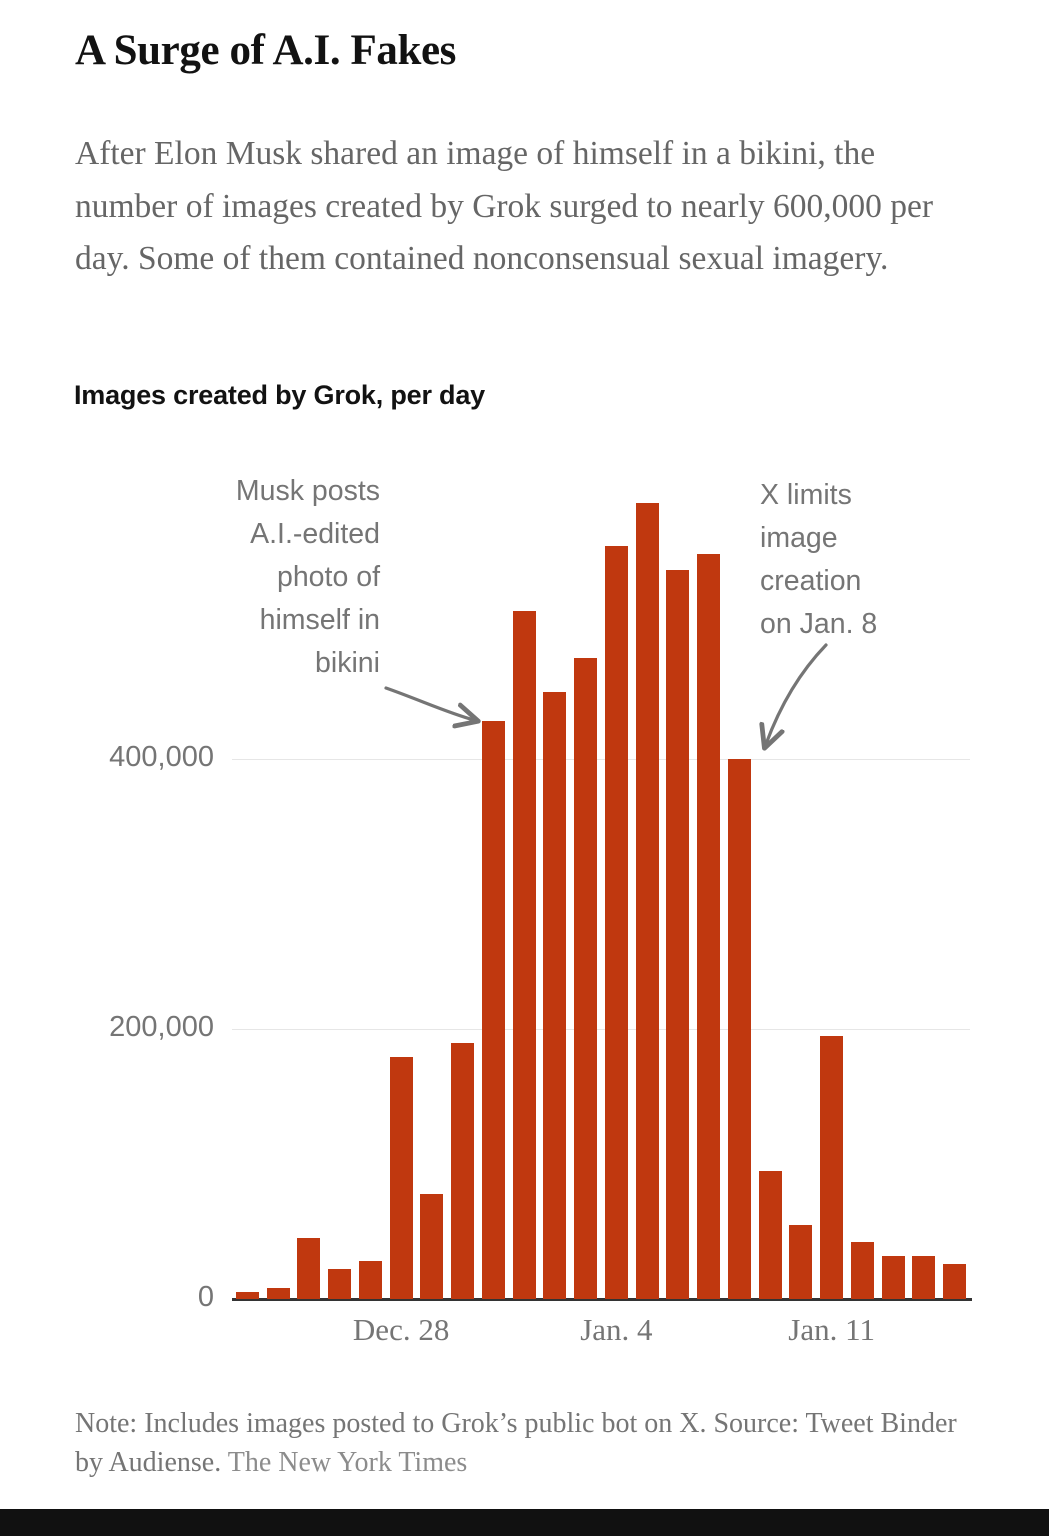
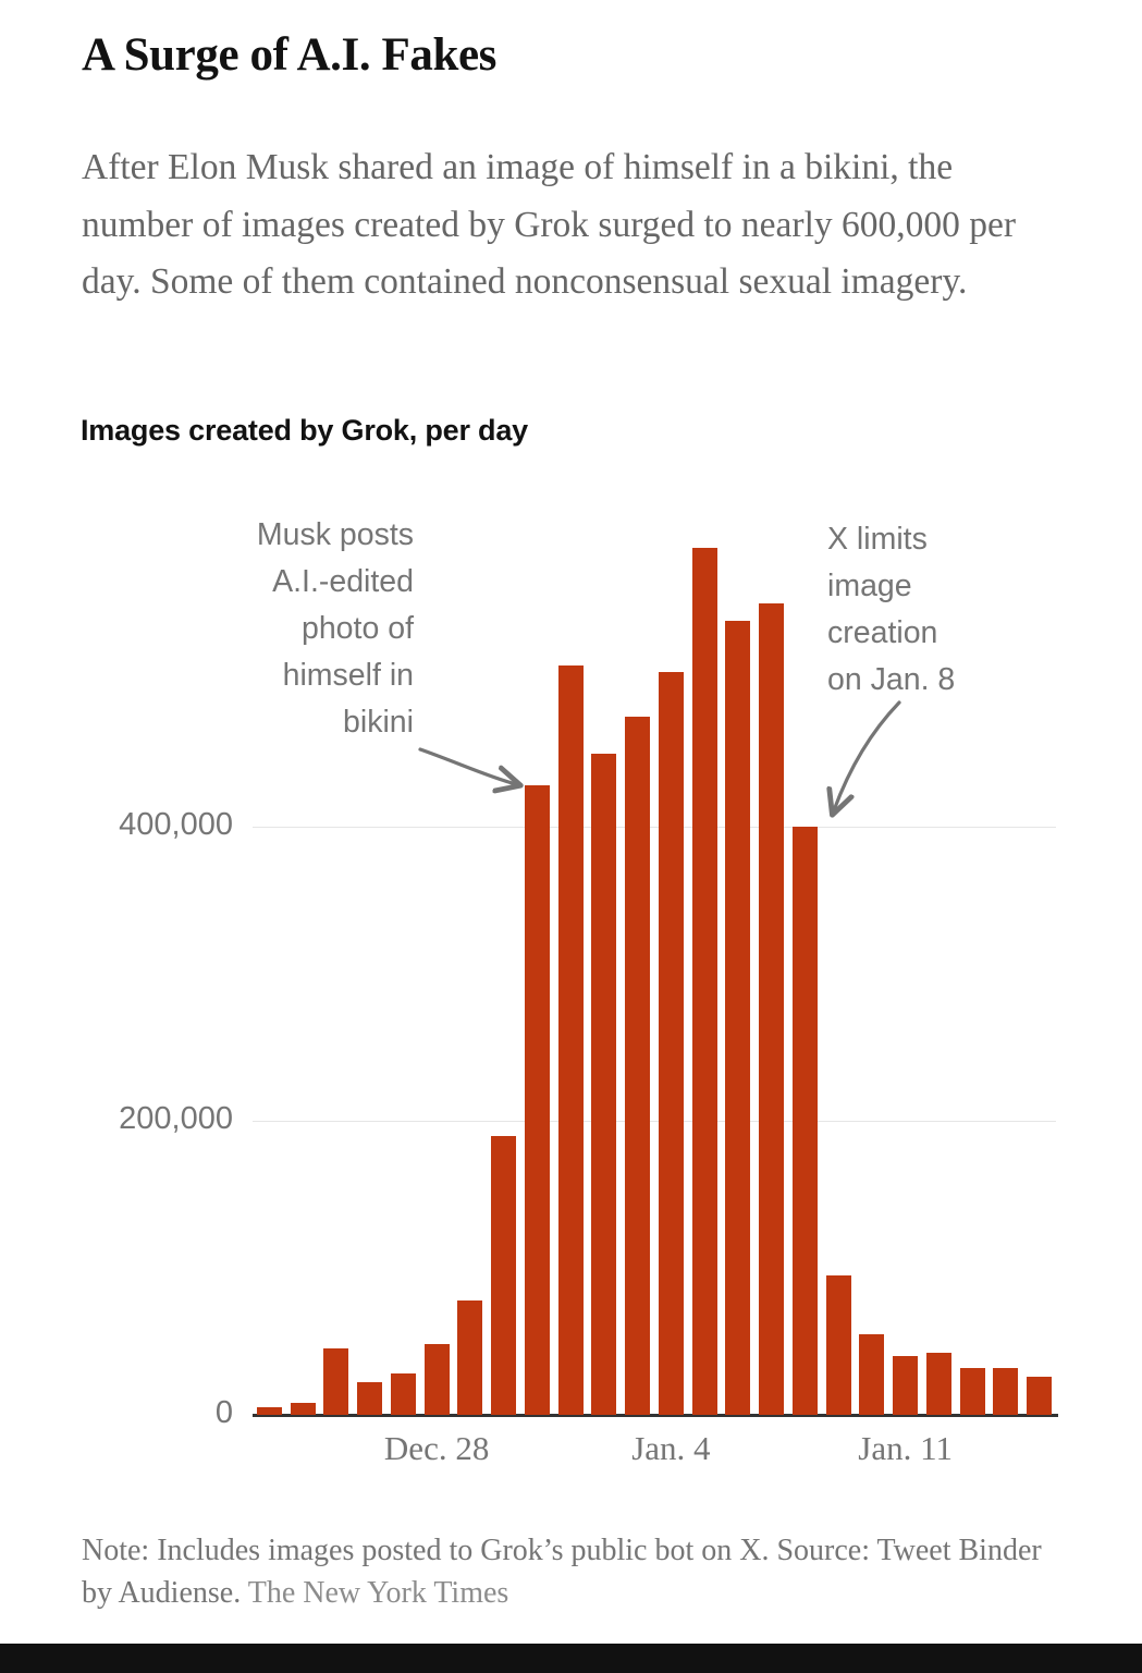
Dec. 28: 179000 -> 48000
Jan. 4: 558000 -> 505000
Jan. 11: 195000 -> 40000
